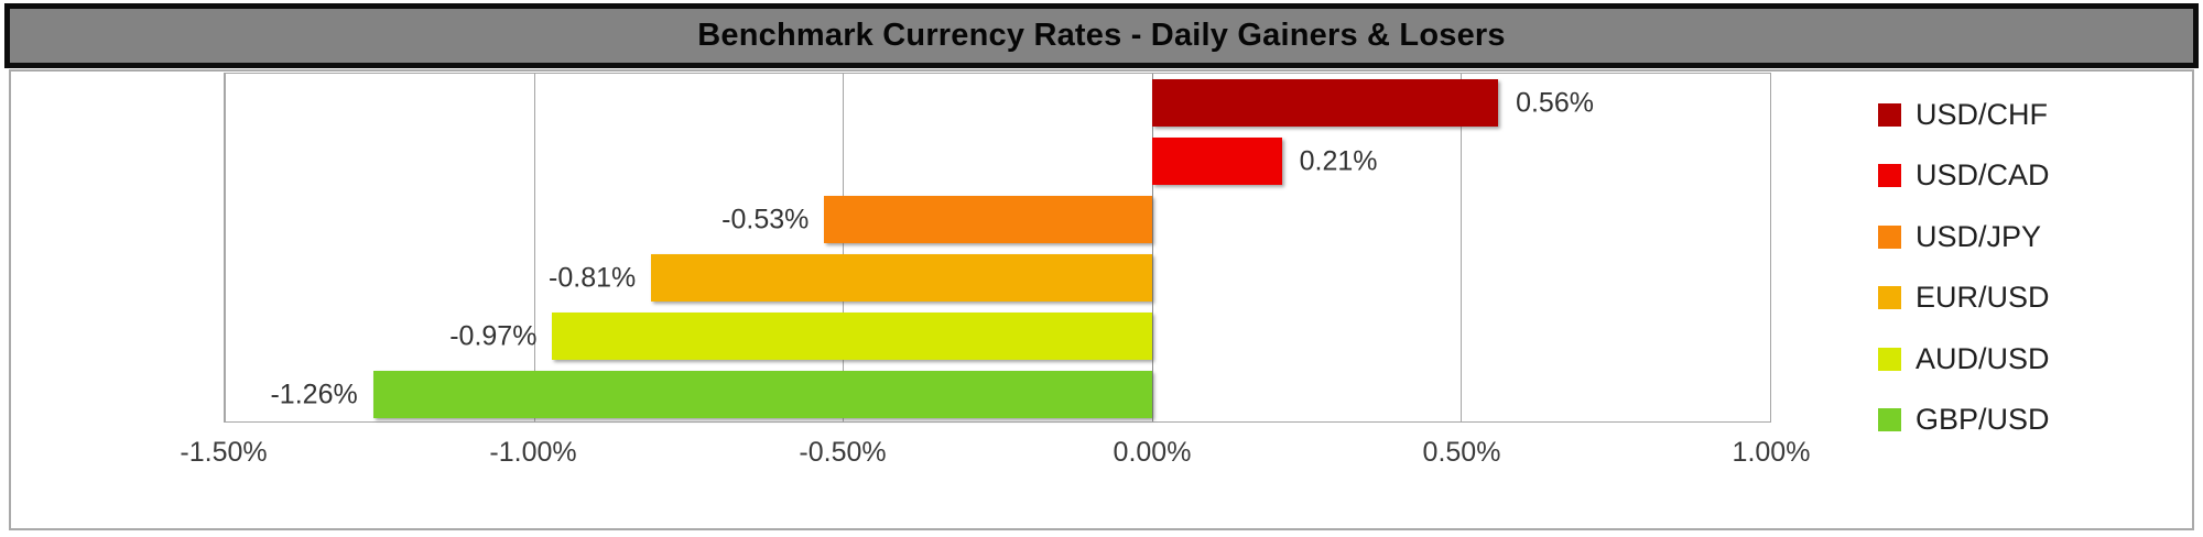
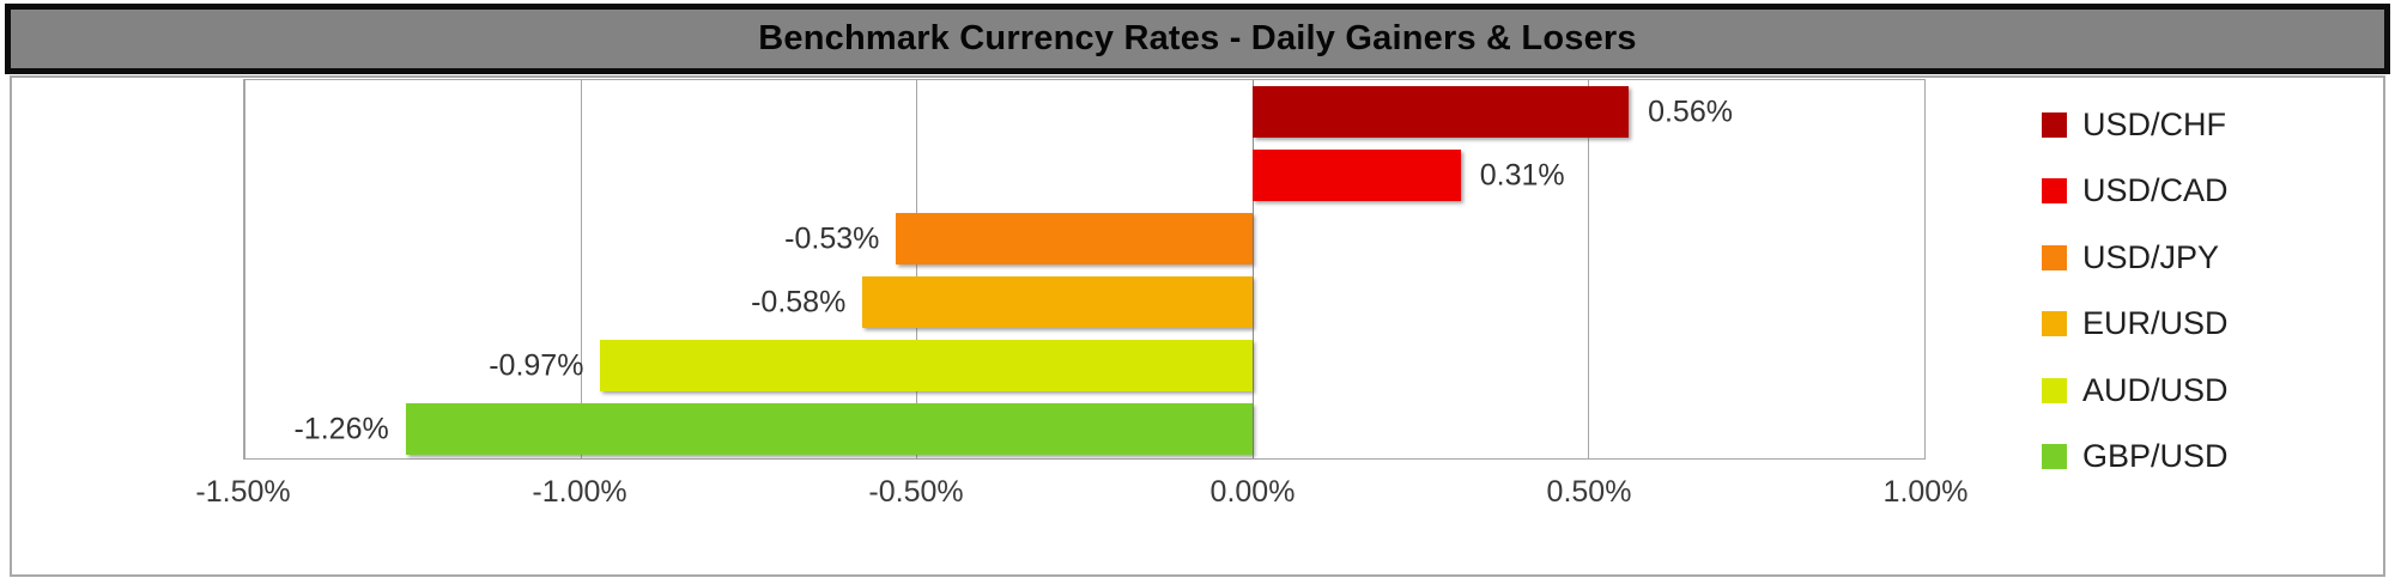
USD/CAD: 0.21% -> 0.31%
EUR/USD: -0.81% -> -0.58%
